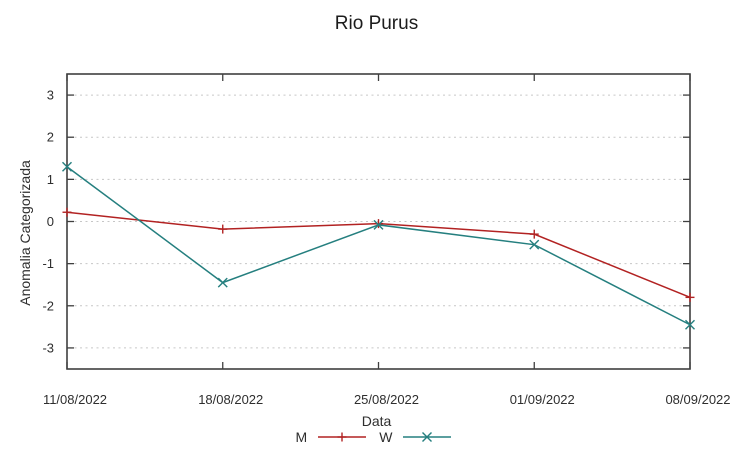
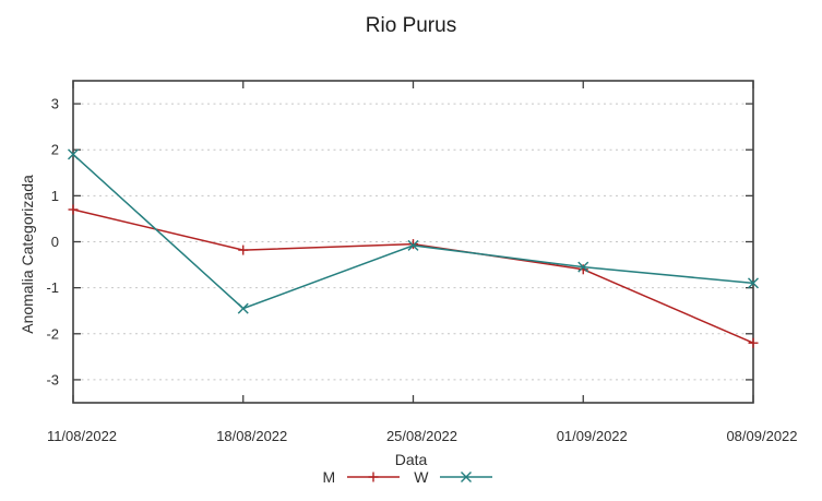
M/11/08/2022: 0.2 -> 0.7
W/11/08/2022: 1.3 -> 1.9
M/01/09/2022: -0.3 -> -0.6
M/08/09/2022: -1.8 -> -2.2
W/08/09/2022: -2.5 -> -0.9
